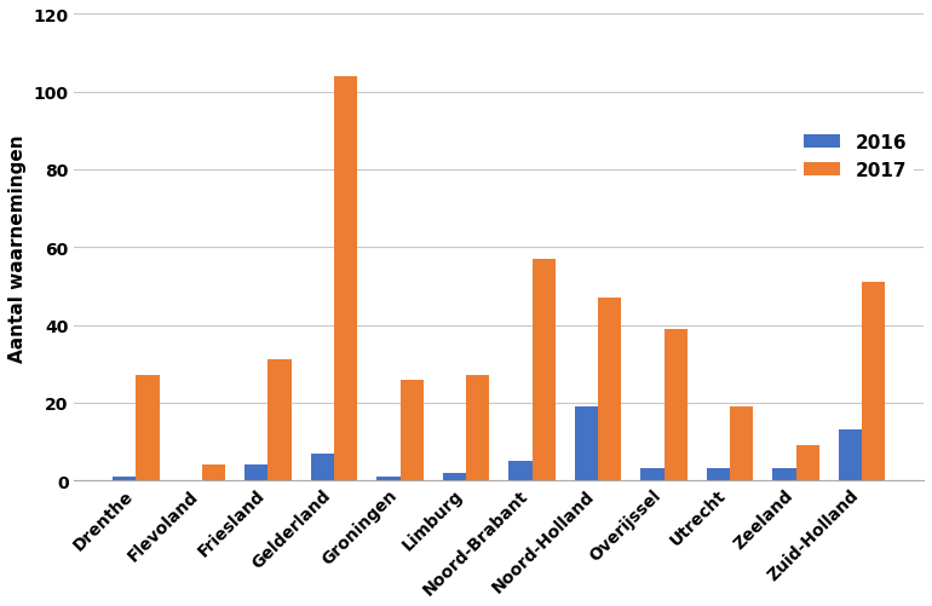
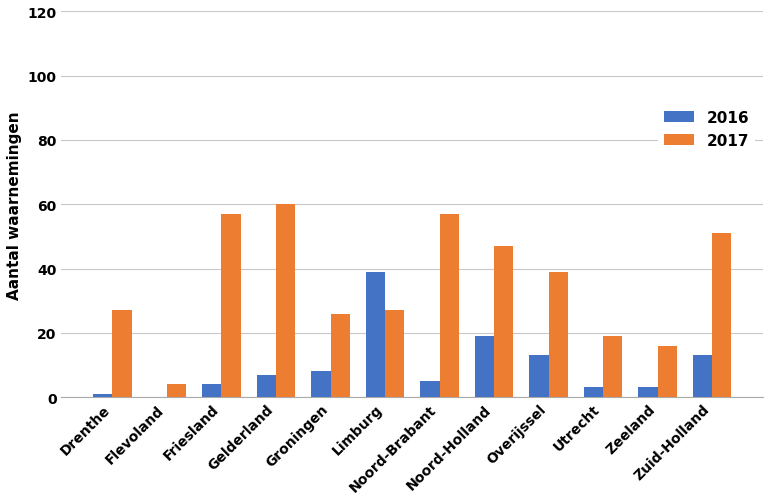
2017/Friesland: 31 -> 57
2017/Gelderland: 104 -> 60
2016/Groningen: 1 -> 8
2016/Limburg: 2 -> 39
2016/Overijssel: 3 -> 13
2017/Zeeland: 9 -> 16
